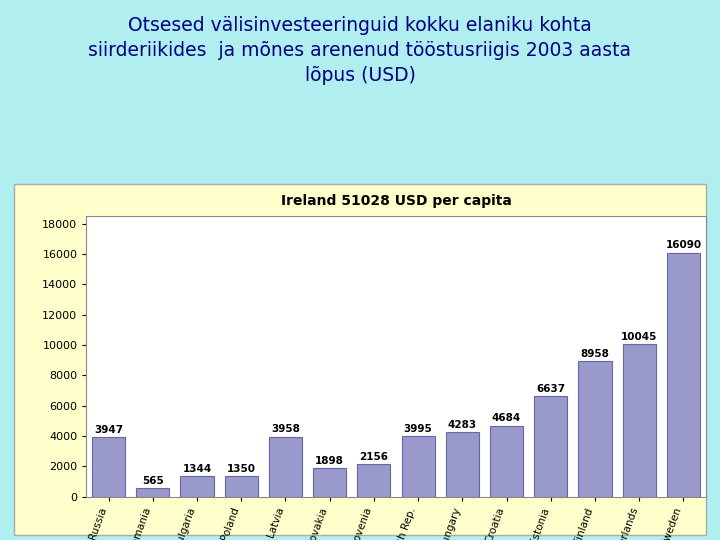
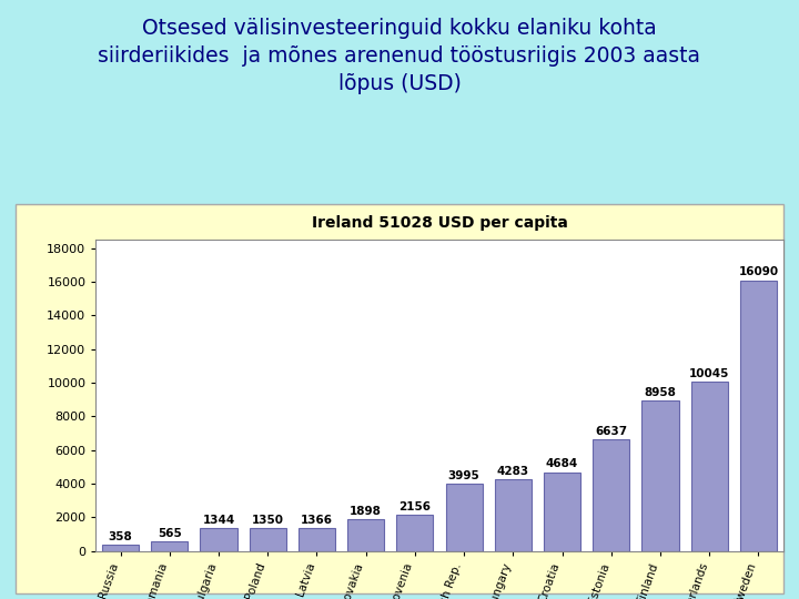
Russia: 3947 -> 358
Latvia: 3958 -> 1366
